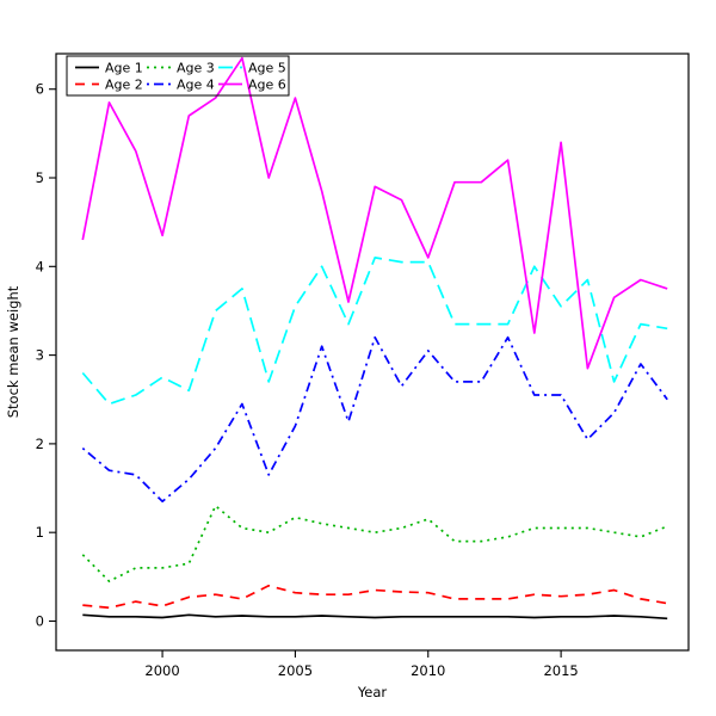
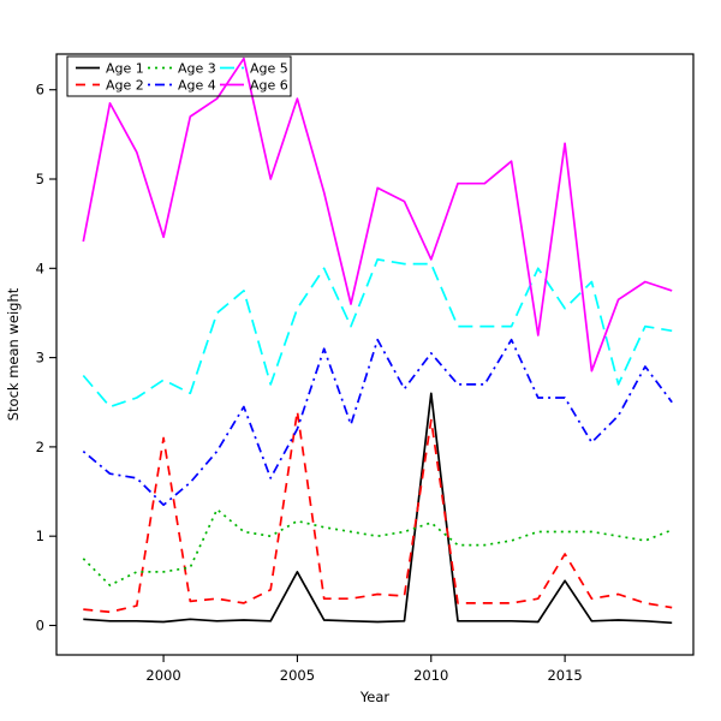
Age 2/2000: 0.2 -> 2.1
Age 1/2005: 0.1 -> 0.6
Age 2/2005: 0.3 -> 2.4
Age 1/2010: 0.1 -> 2.6
Age 2/2010: 0.3 -> 2.3
Age 1/2015: 0.1 -> 0.5
Age 2/2015: 0.3 -> 0.8
